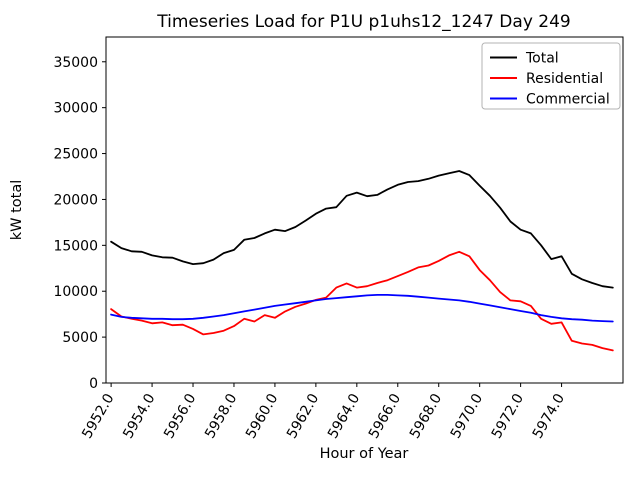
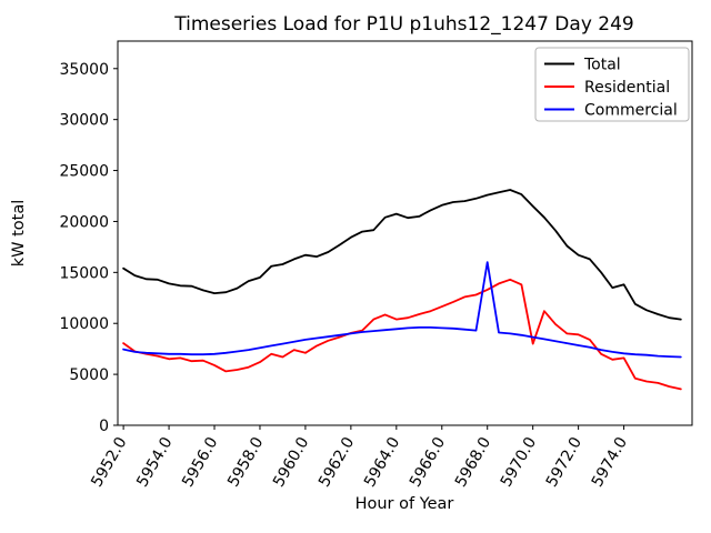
Commercial/5968.0: 9000 -> 16000
Residential/5970.0: 12000 -> 8000
